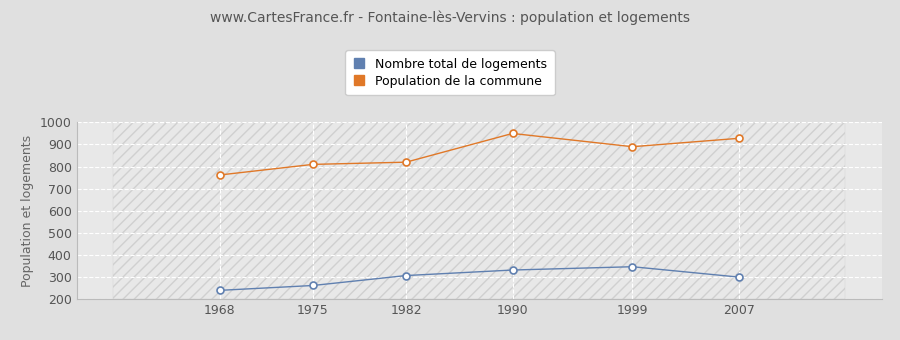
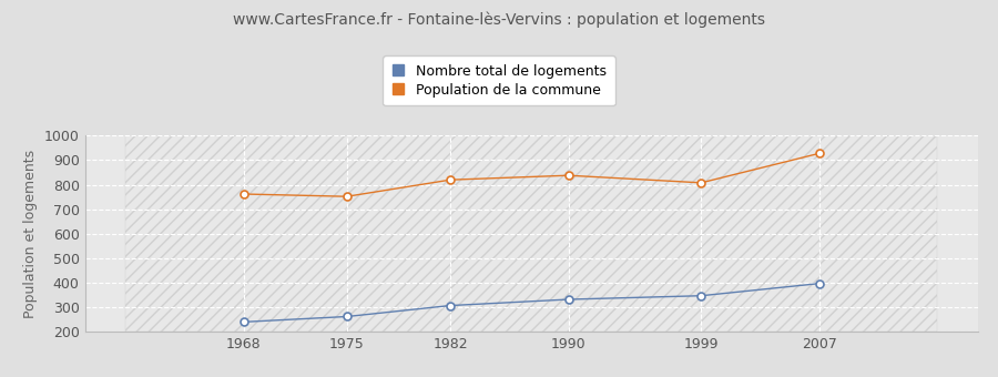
Population de la commune/1975: 810 -> 752
Population de la commune/1990: 950 -> 838
Population de la commune/1999: 890 -> 808
Nombre total de logements/2007: 300 -> 397
